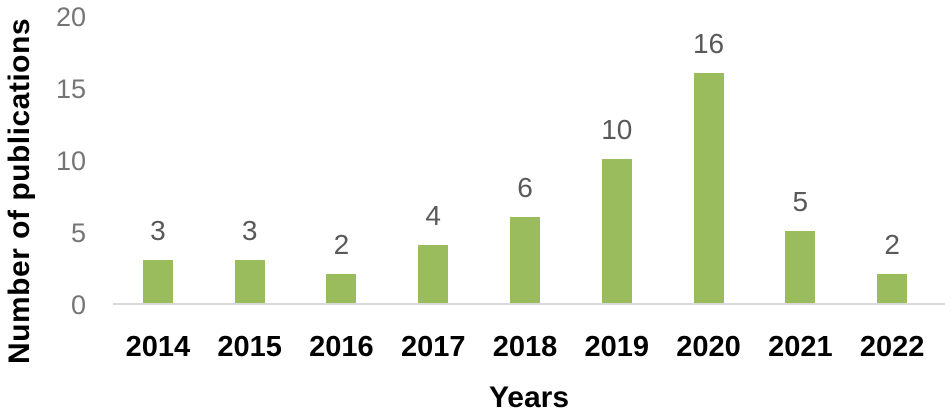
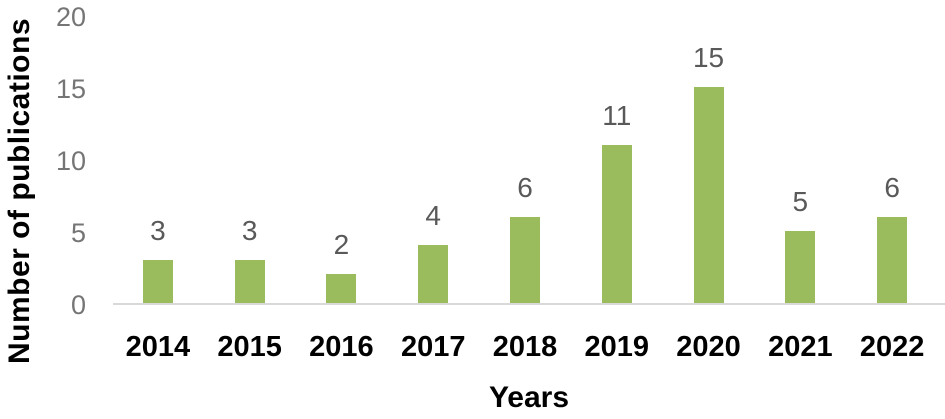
2019: 10 -> 11
2020: 16 -> 15
2022: 2 -> 6
